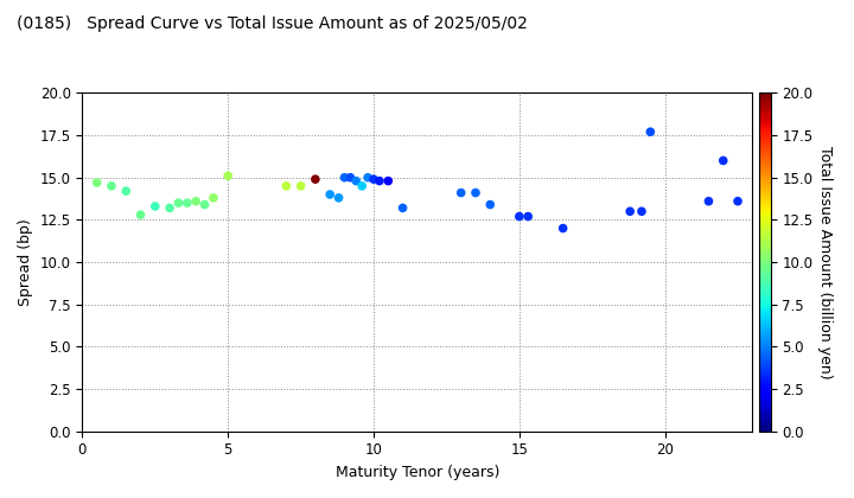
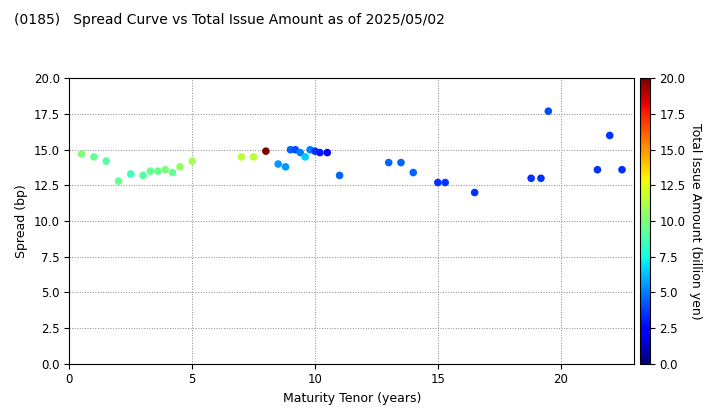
5: 15.1 -> 14.2
